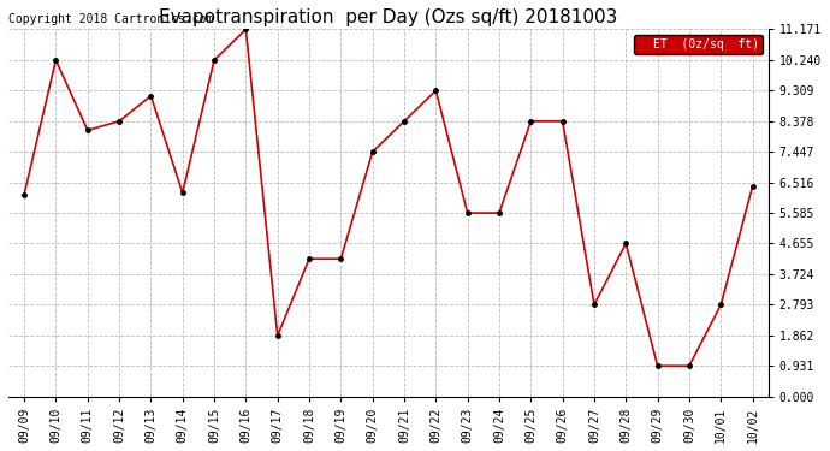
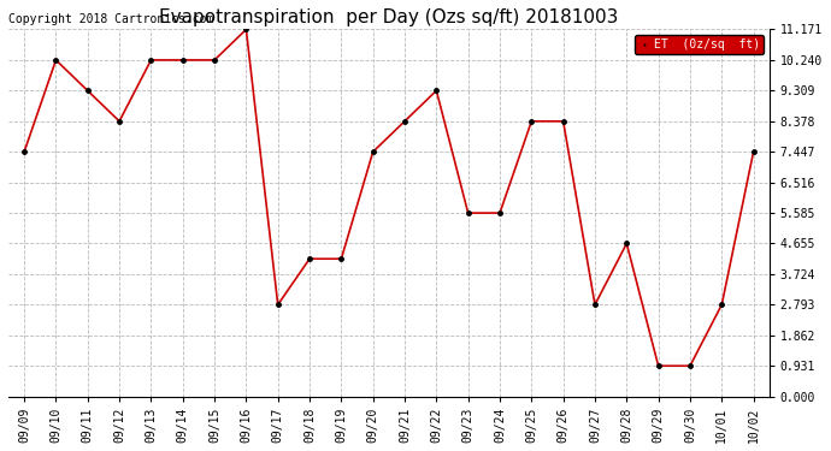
09/09: 6.15 -> 7.45
09/11: 8.10 -> 9.31
09/13: 9.15 -> 10.24
09/14: 6.20 -> 10.24
09/17: 1.85 -> 2.79
10/02: 6.40 -> 7.45
